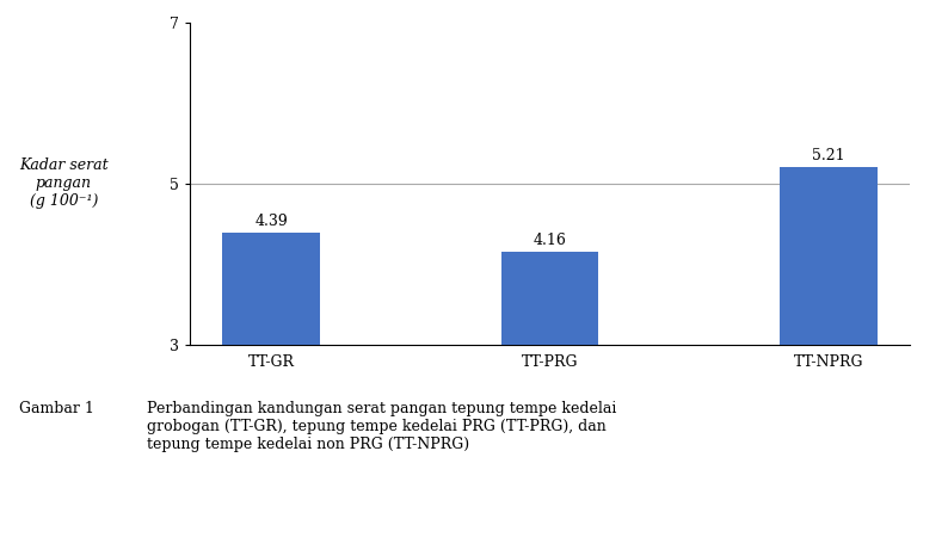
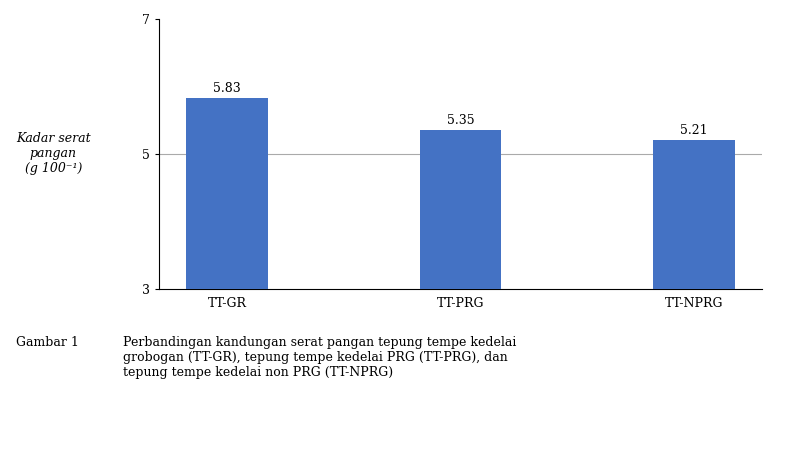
TT-GR: 4.39 -> 5.83
TT-PRG: 4.16 -> 5.35
